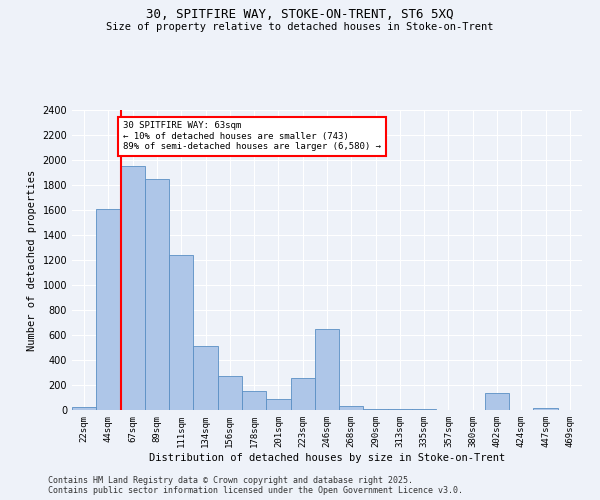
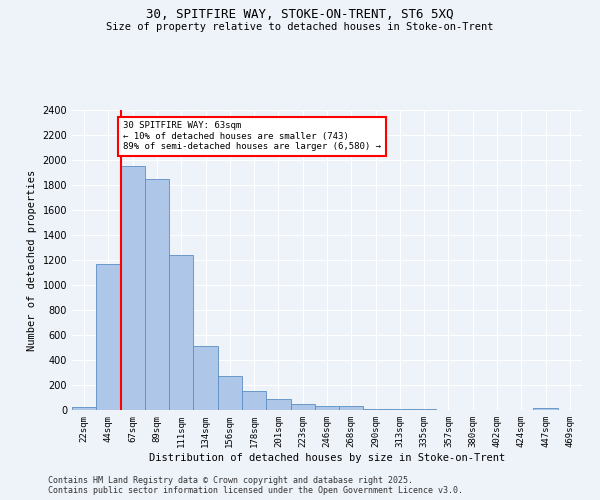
44sqm: 1610 -> 1170
223sqm: 260 -> 40
246sqm: 650 -> 40
402sqm: 140 -> 0
